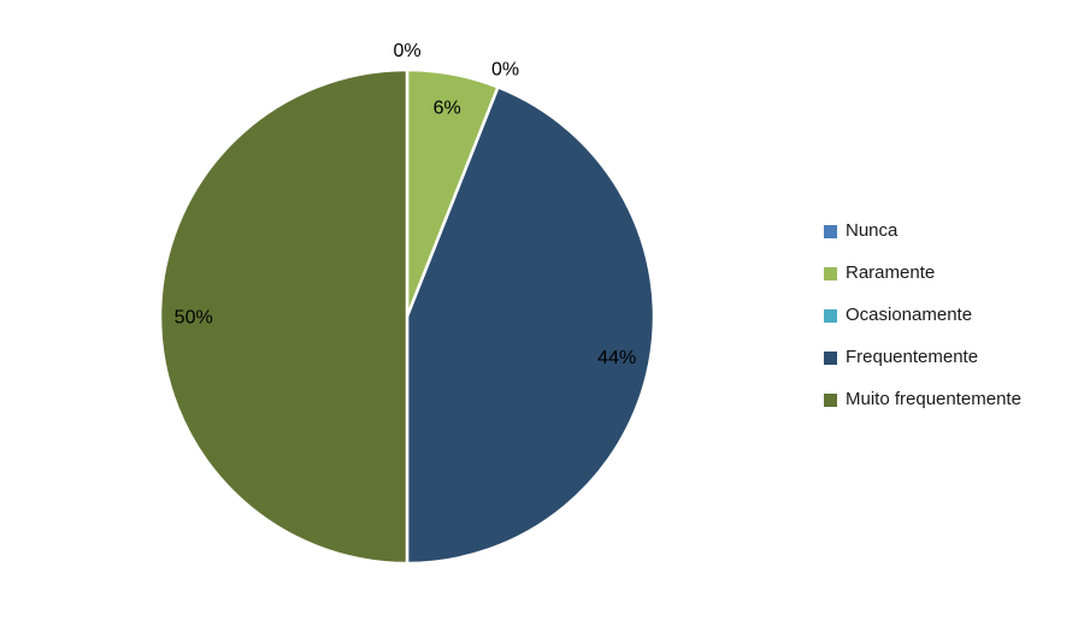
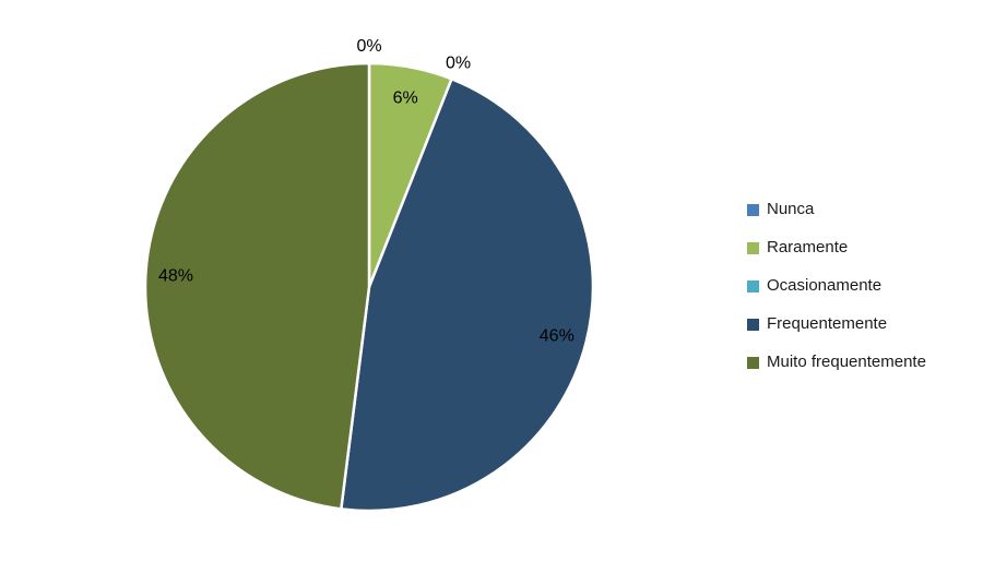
Frequentemente: 44% -> 46%
Muito frequentemente: 50% -> 48%
